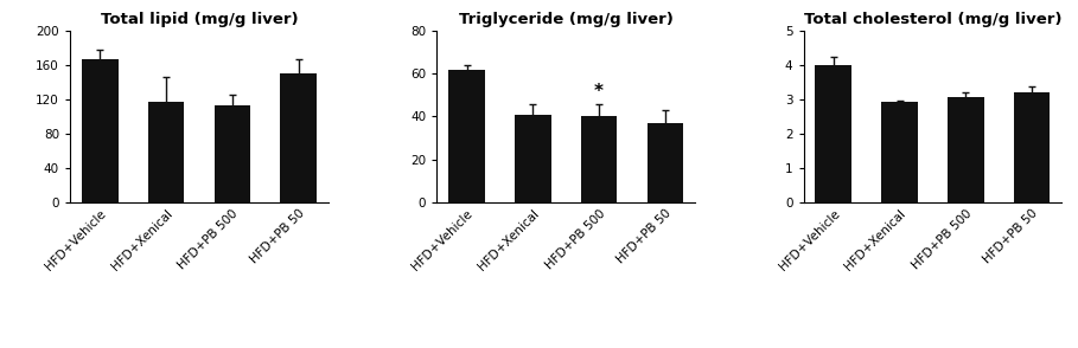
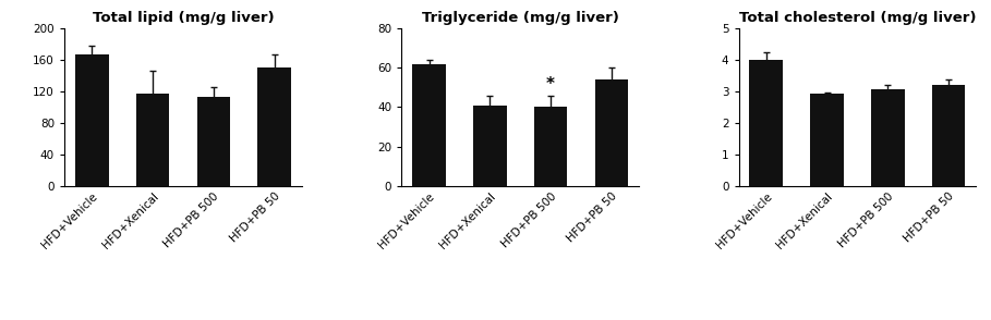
Triglyceride (mg/g liver)/HFD+PB 50: 37 -> 54
